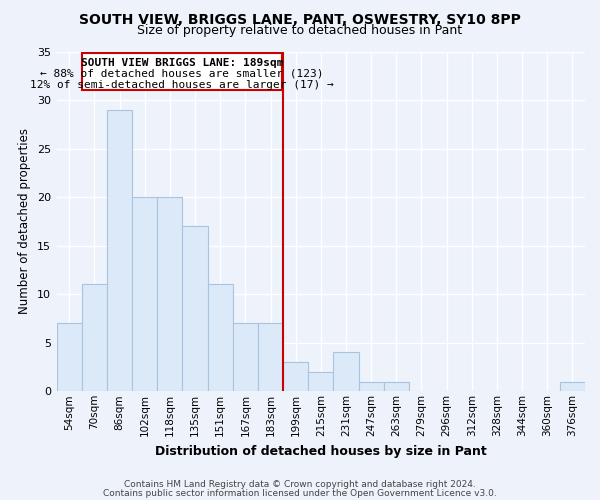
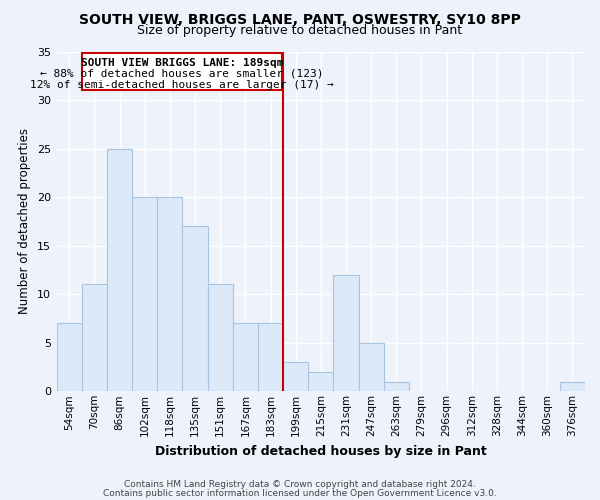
86sqm: 29 -> 25
231sqm: 4 -> 12
247sqm: 1 -> 5
